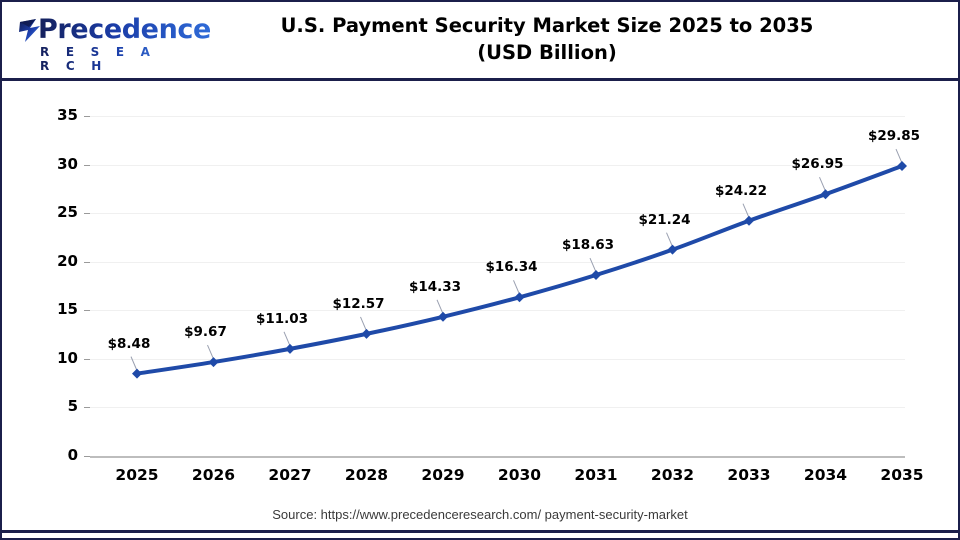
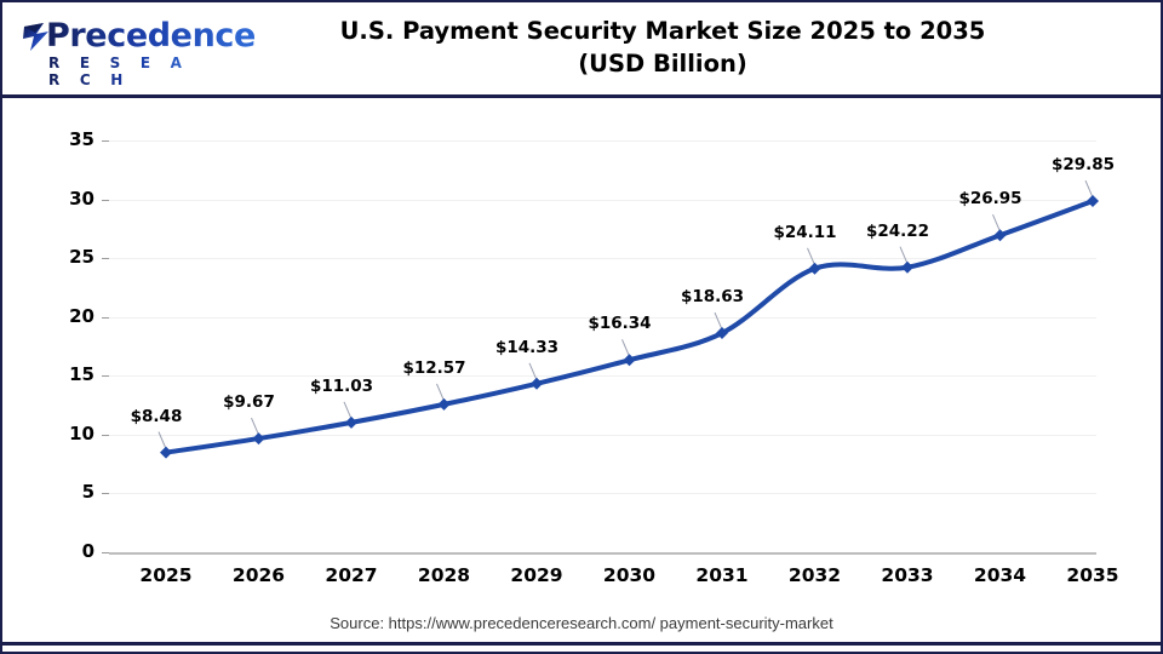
2032: $21.24 -> $24.11
